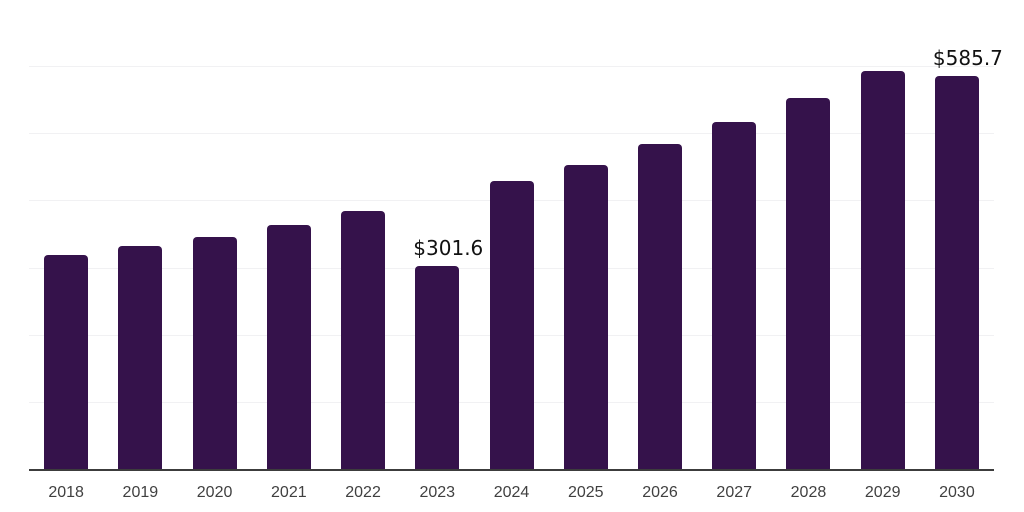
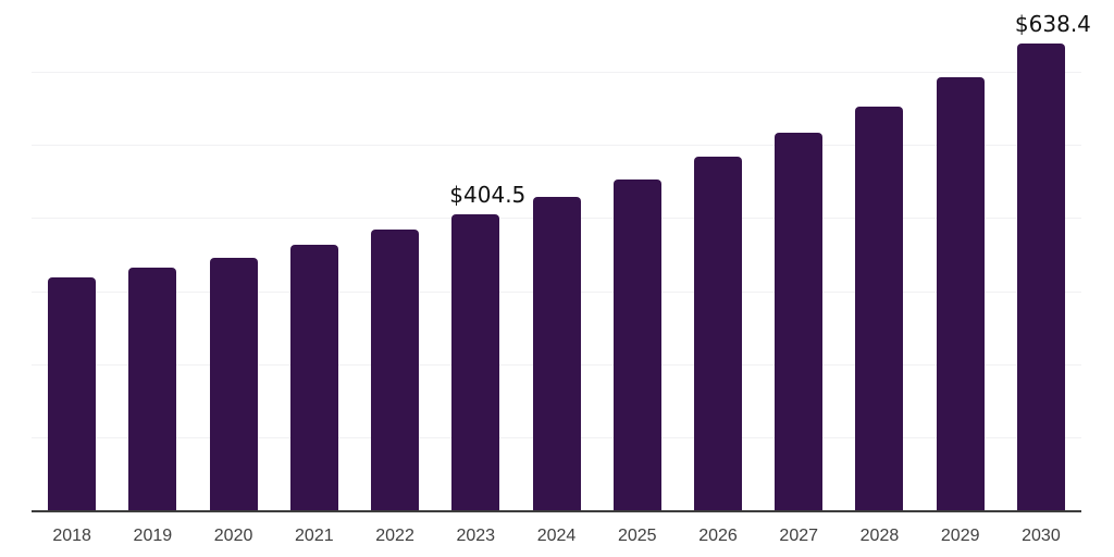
2023: $301.6 -> $404.5
2030: $585.7 -> $638.4
